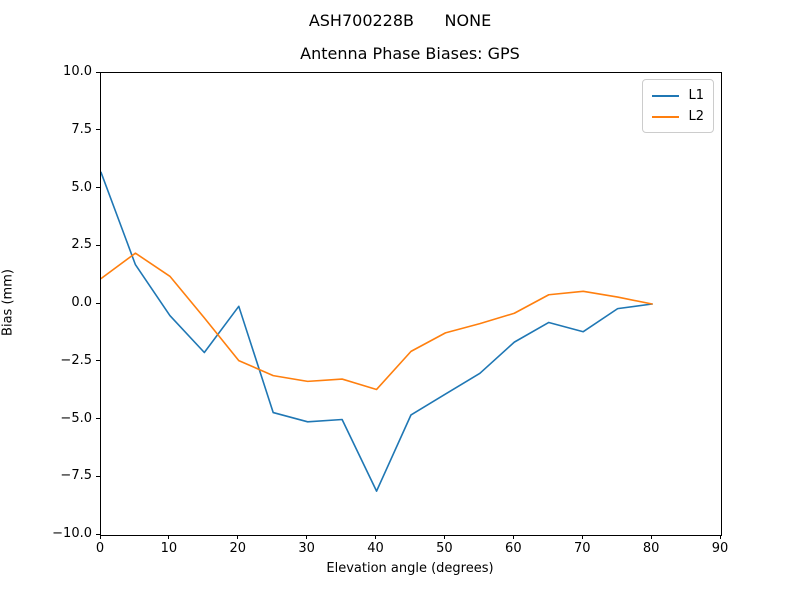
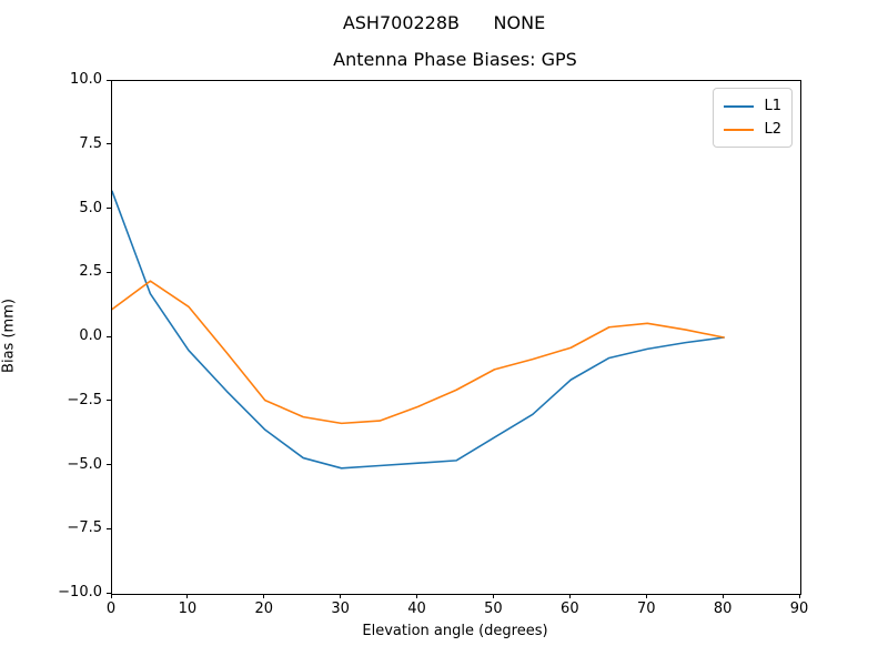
L1/20: -0.1 -> -3.6
L1/40: -8.1 -> -4.9
L2/40: -3.7 -> -2.7
L1/70: -1.2 -> -0.5
